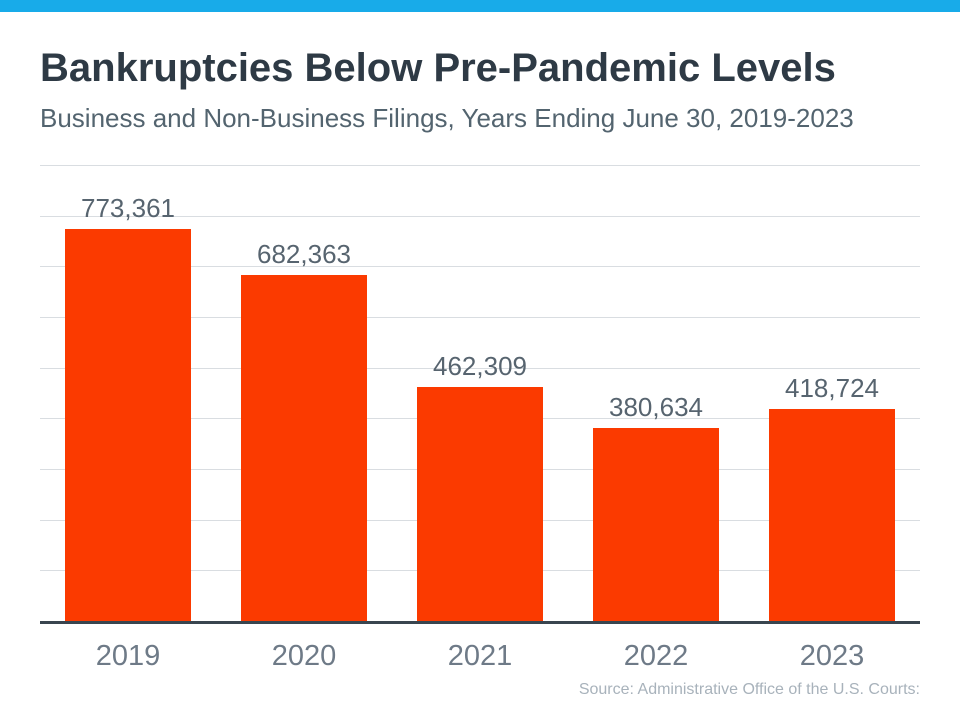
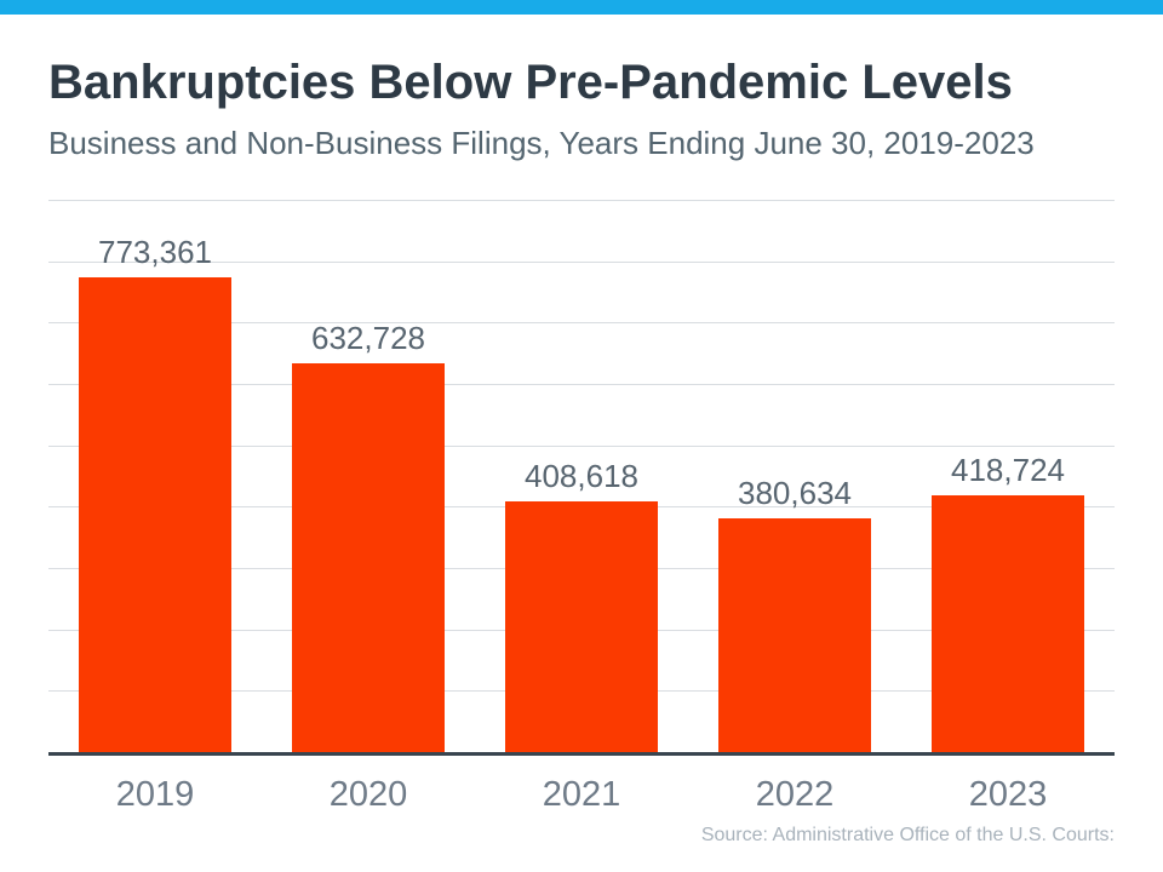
2020: 682,363 -> 632,728
2021: 462,309 -> 408,618
